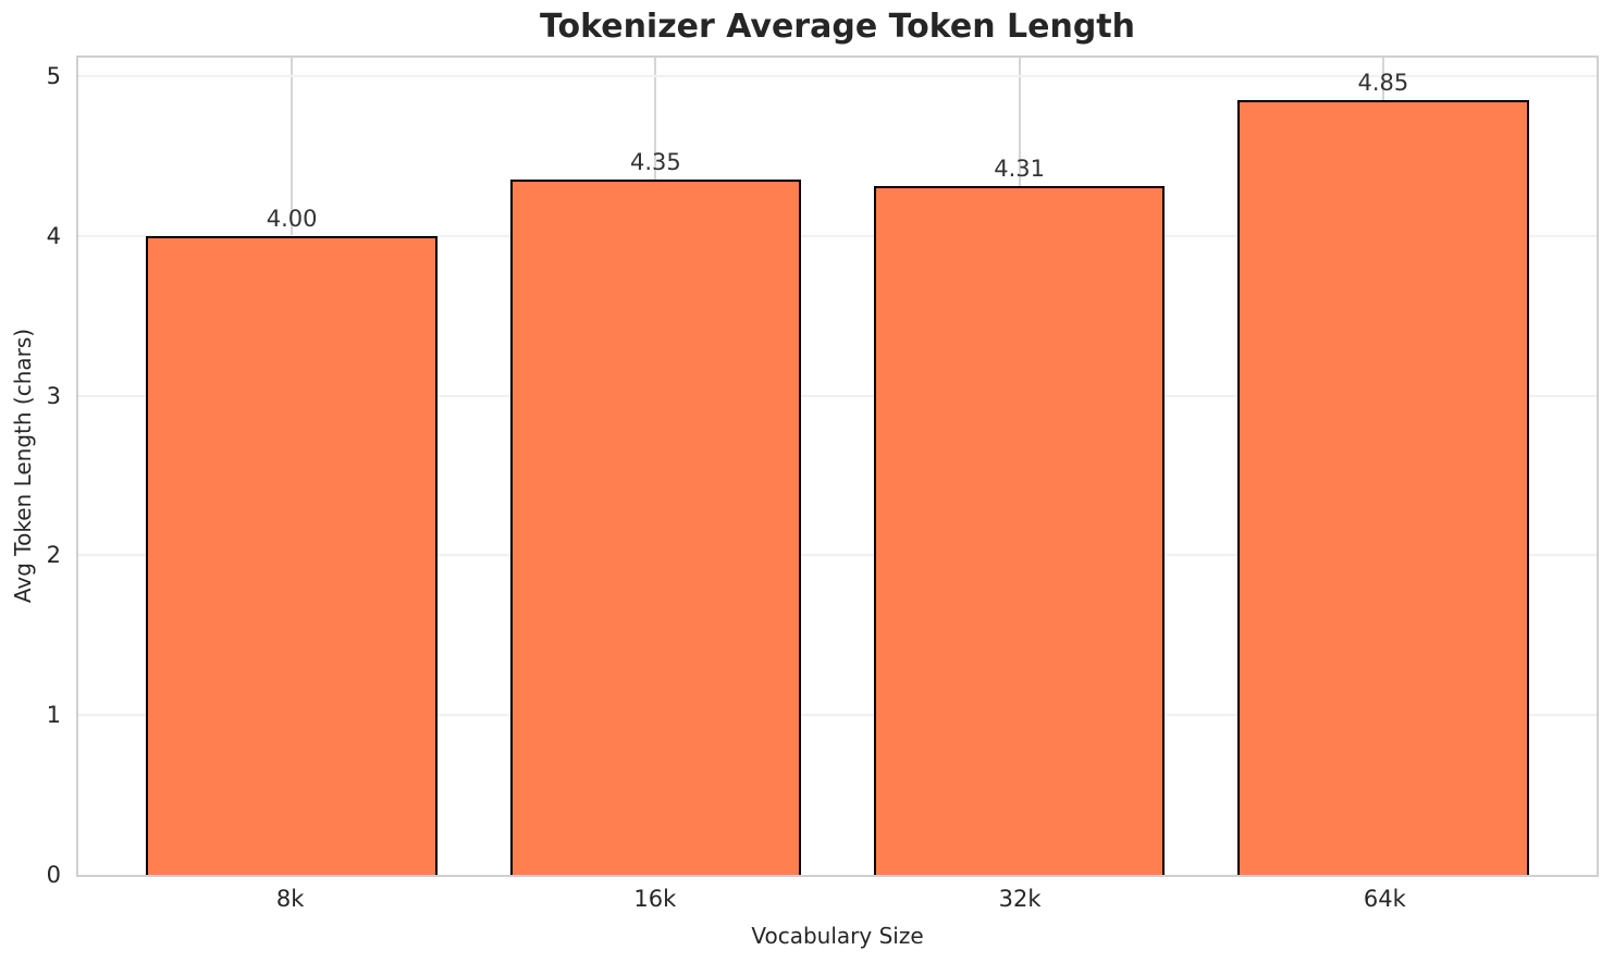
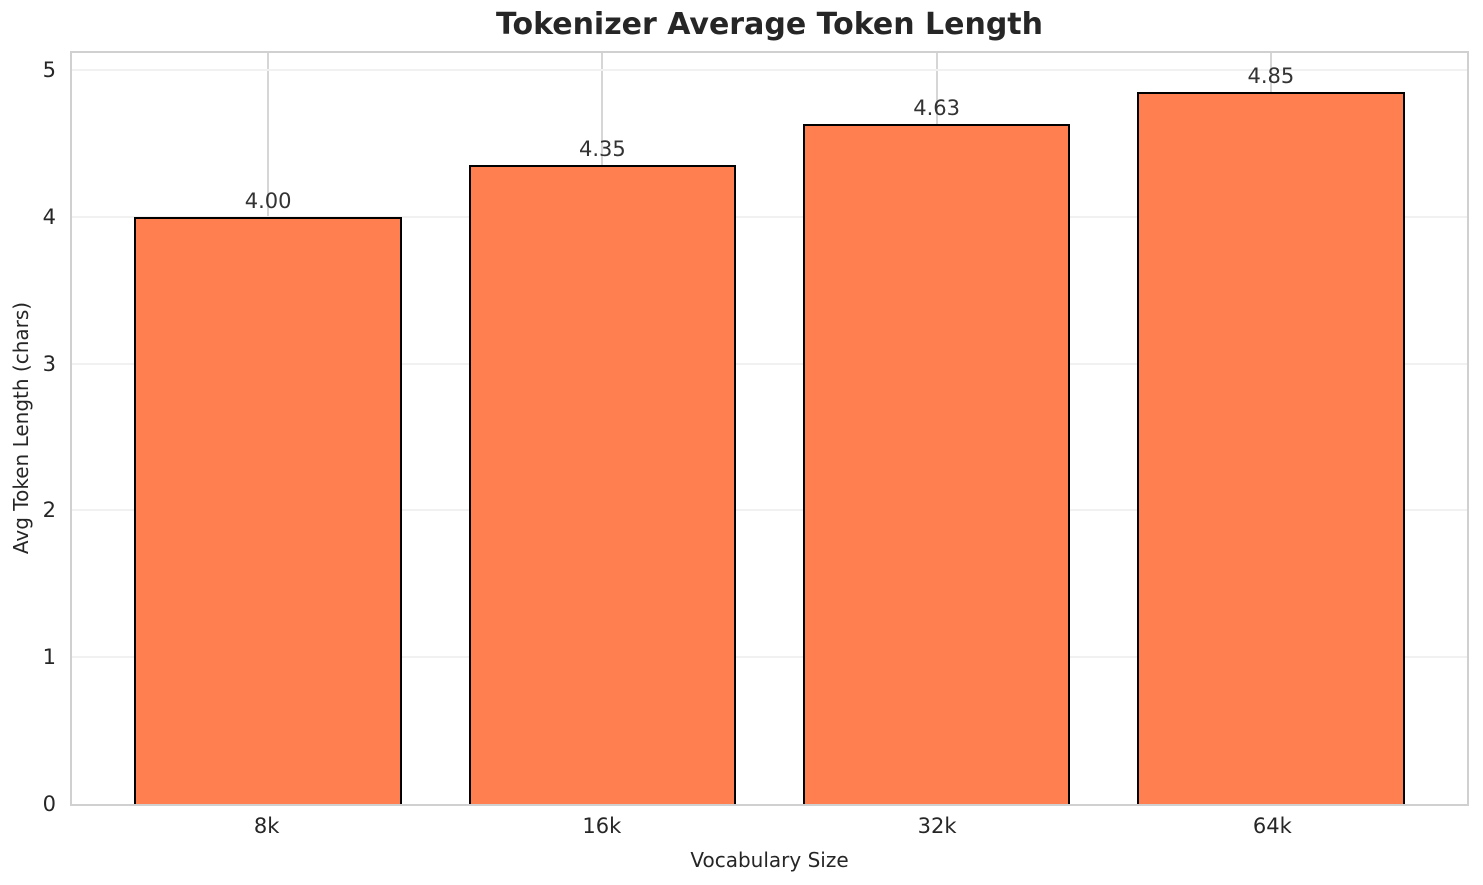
32k: 4.31 -> 4.63
